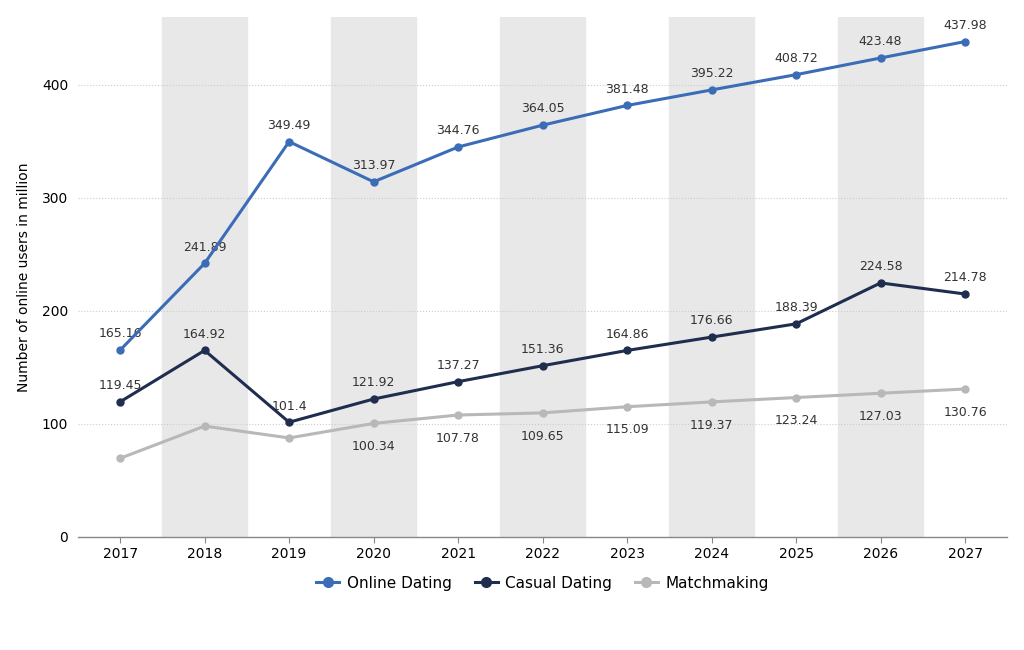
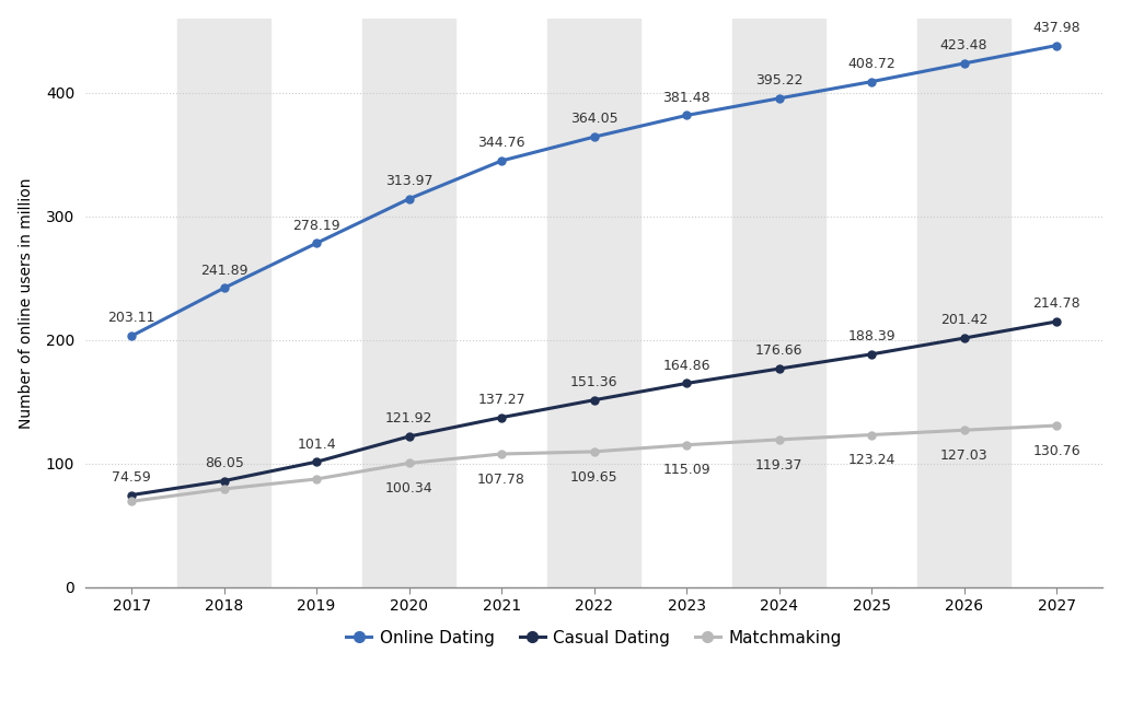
Online Dating/2017: 165.16 -> 203.11
Casual Dating/2017: 119.45 -> 74.59
Casual Dating/2018: 164.92 -> 86.05
Matchmaking/2018: 98 -> 80
Online Dating/2019: 349.49 -> 278.19
Casual Dating/2026: 224.58 -> 201.42
